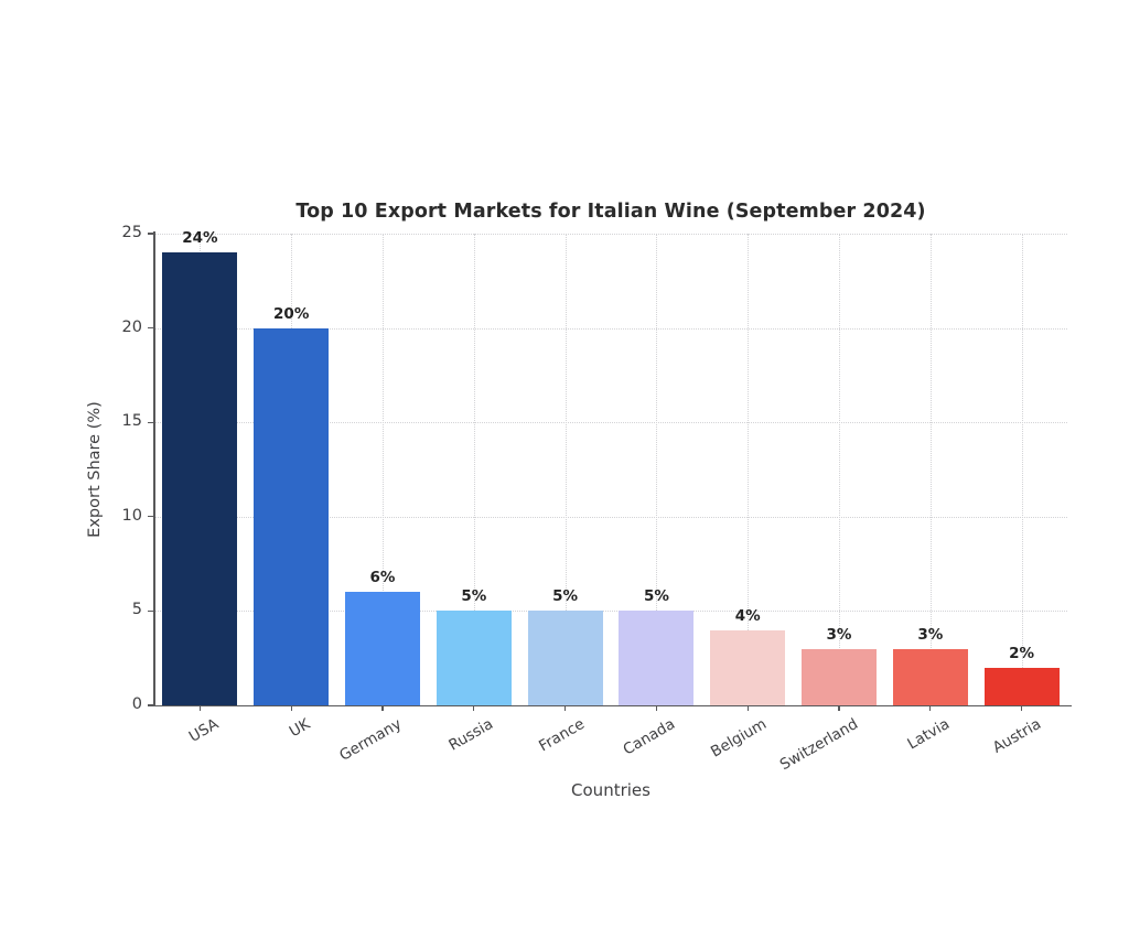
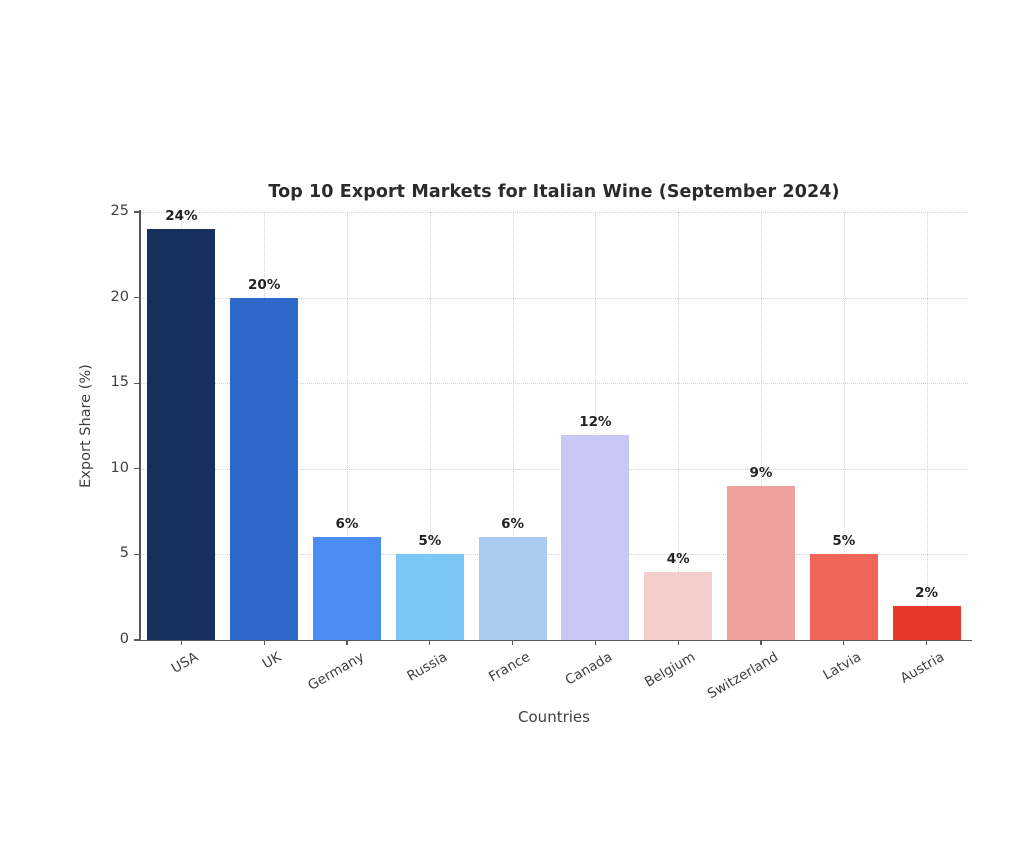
France: 5% -> 6%
Canada: 5% -> 12%
Switzerland: 3% -> 9%
Latvia: 3% -> 5%
